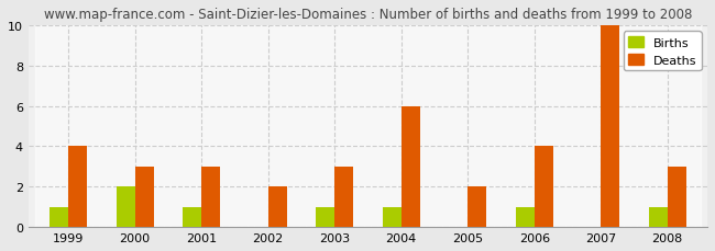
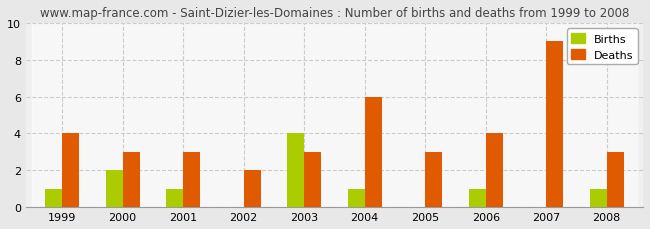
Births/2003: 1 -> 4
Deaths/2005: 2 -> 3
Deaths/2007: 10 -> 9
